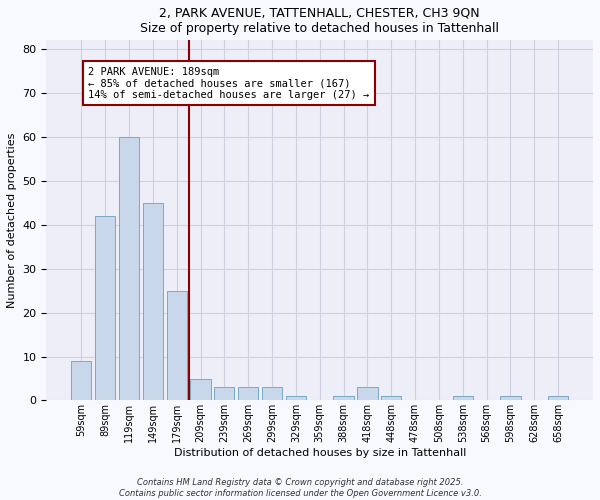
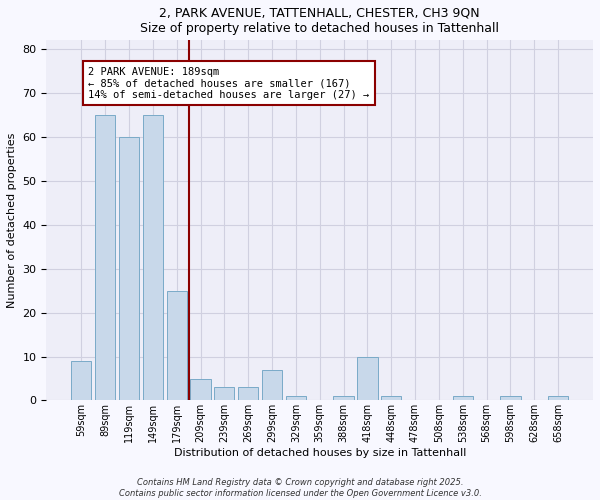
89sqm: 42 -> 65
149sqm: 45 -> 65
299sqm: 3 -> 7
418sqm: 3 -> 10
